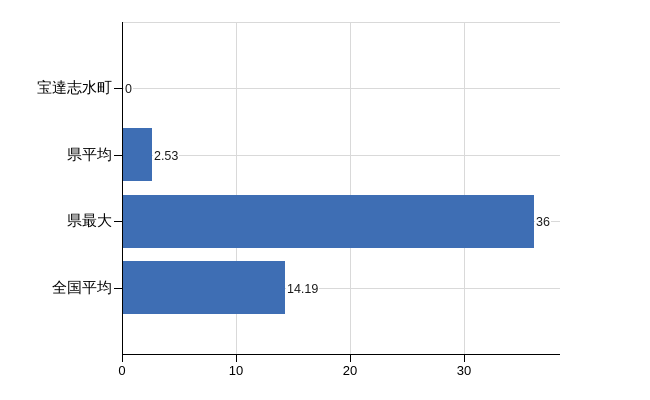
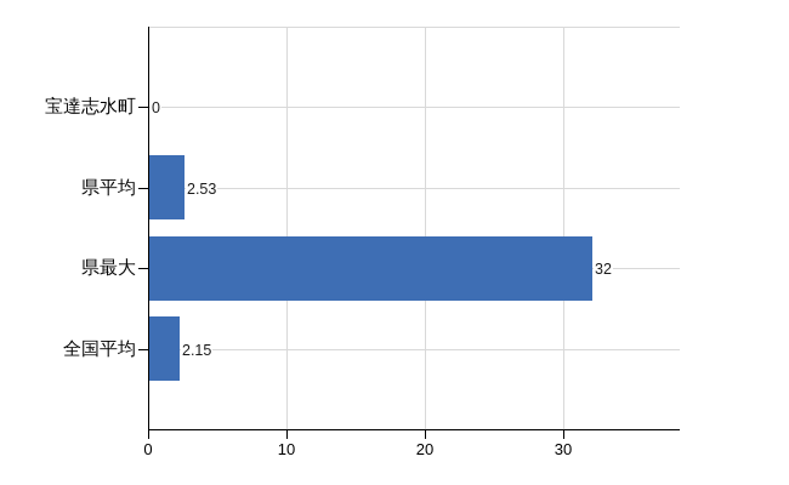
県最大: 36 -> 32
全国平均: 14.19 -> 2.15
